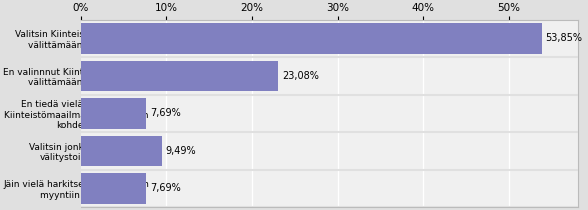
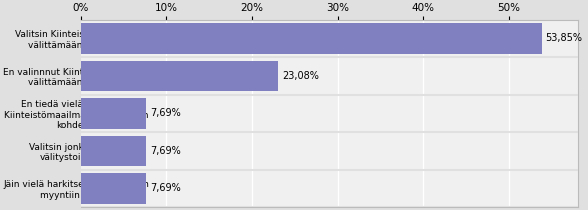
Valitsin jonkin toisen välitystoimiston: 9,49% -> 7,69%
